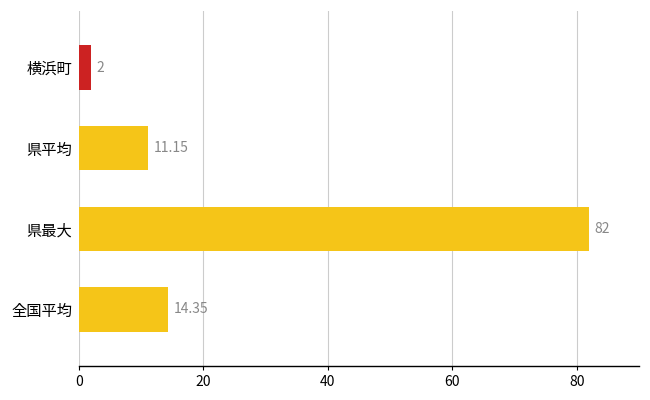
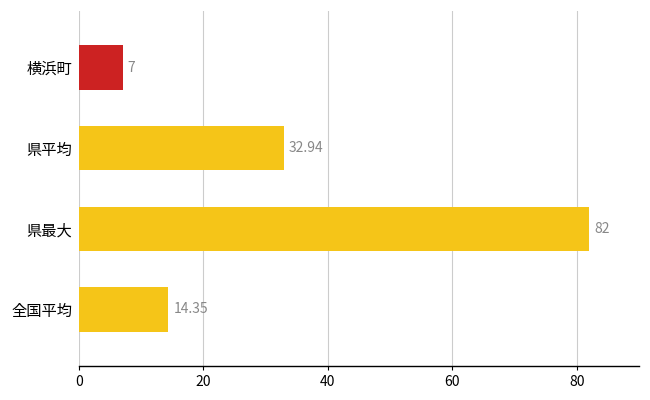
横浜町: 2 -> 7
県平均: 11.15 -> 32.94
